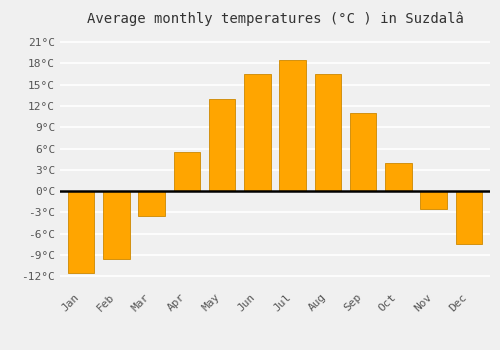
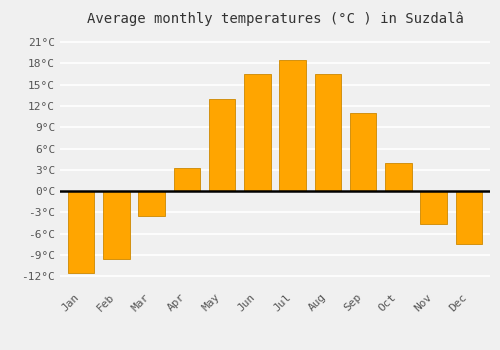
Apr: 5.5°C -> 3.2°C
Nov: -2.5°C -> -4.6°C
